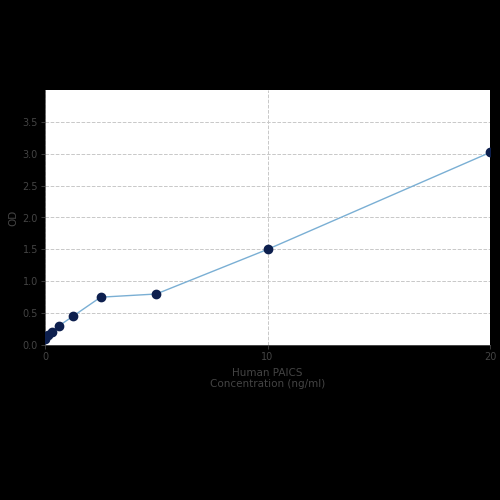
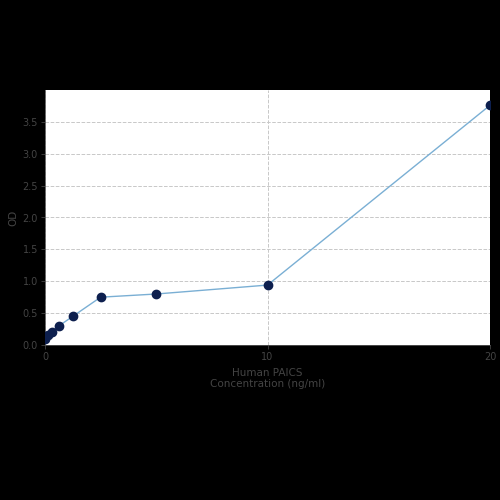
10: 1.50 -> 0.94
20: 3.02 -> 3.76
